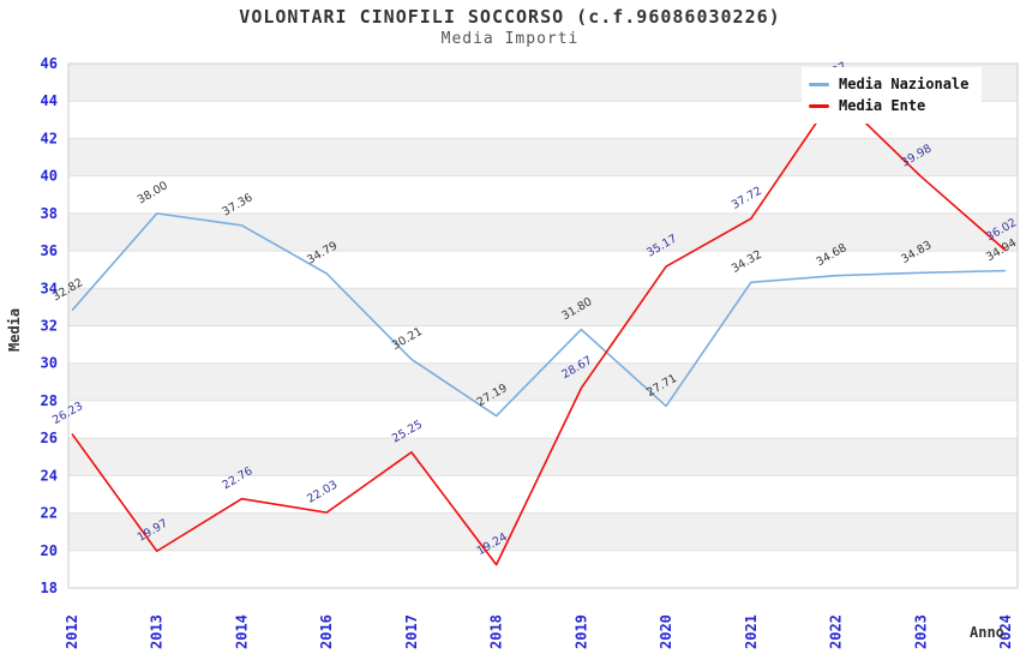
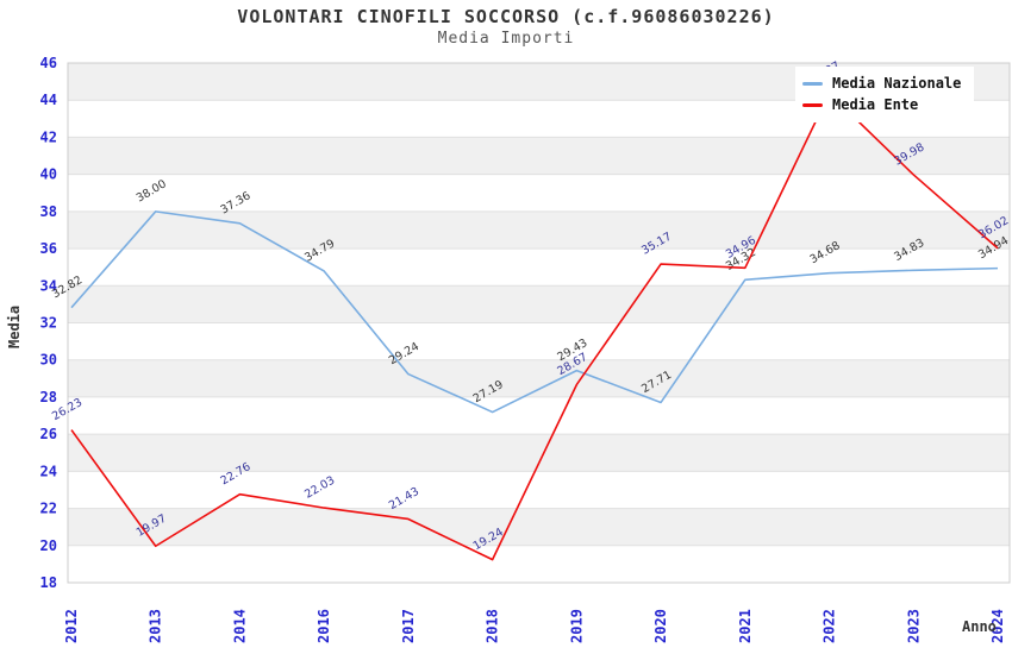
Media Nazionale/2017: 30.21 -> 29.24
Media Ente/2017: 25.25 -> 21.43
Media Nazionale/2019: 31.80 -> 29.43
Media Ente/2021: 37.72 -> 34.96
